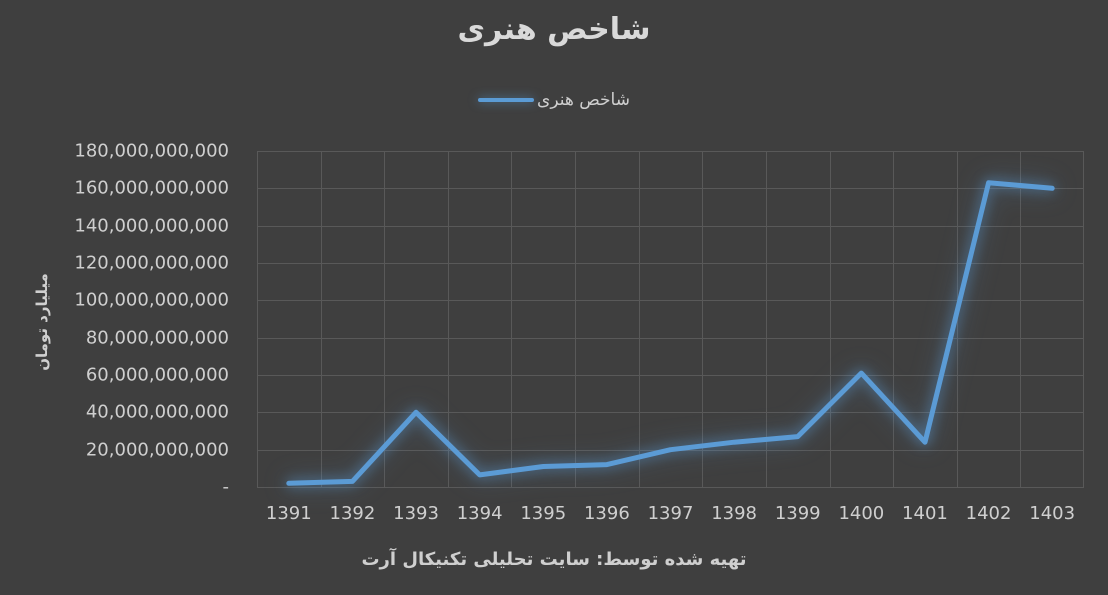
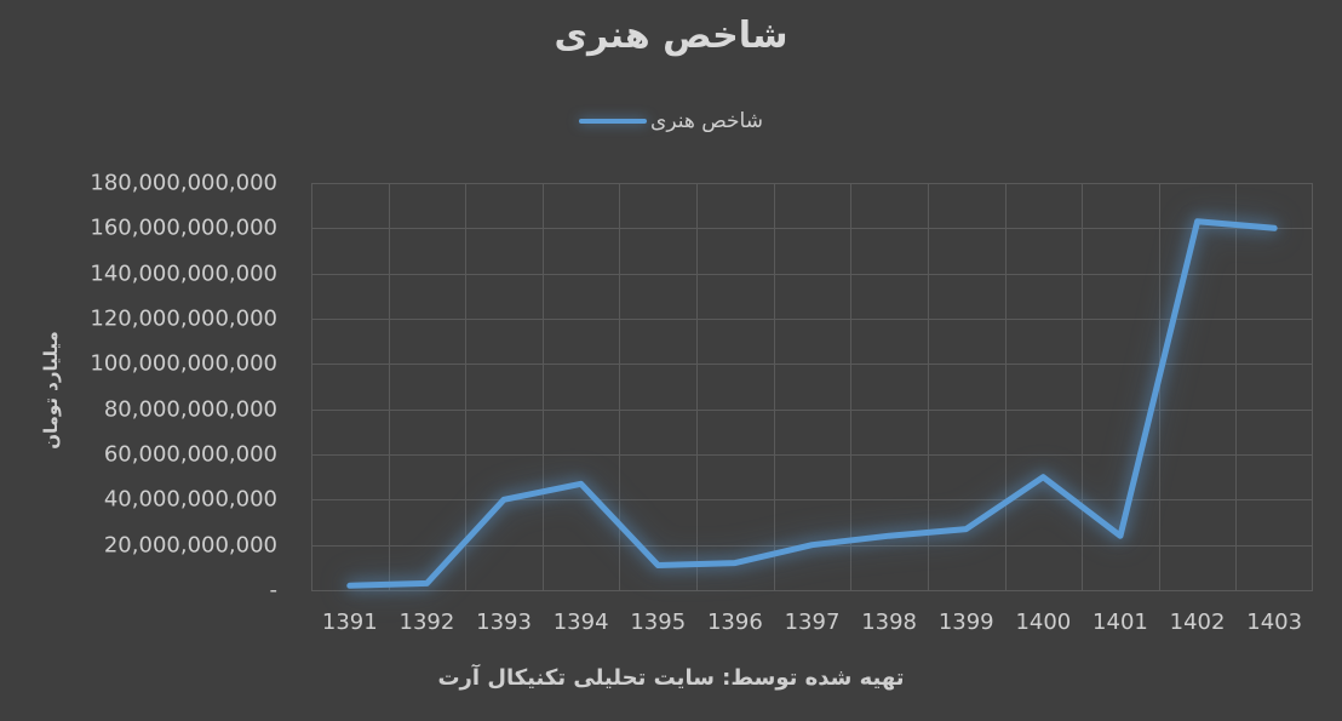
1394: 6000000000 -> 47000000000
1400: 61000000000 -> 50000000000
